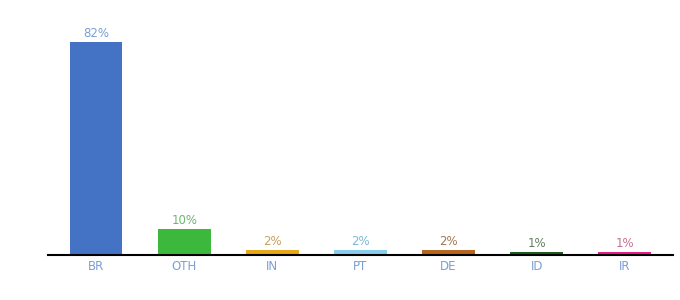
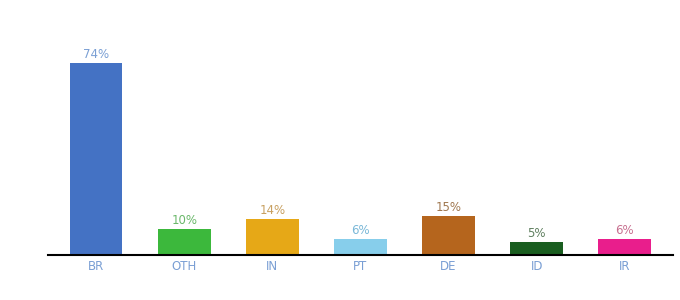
BR: 82% -> 74%
IN: 2% -> 14%
PT: 2% -> 6%
DE: 2% -> 15%
ID: 1% -> 5%
IR: 1% -> 6%
